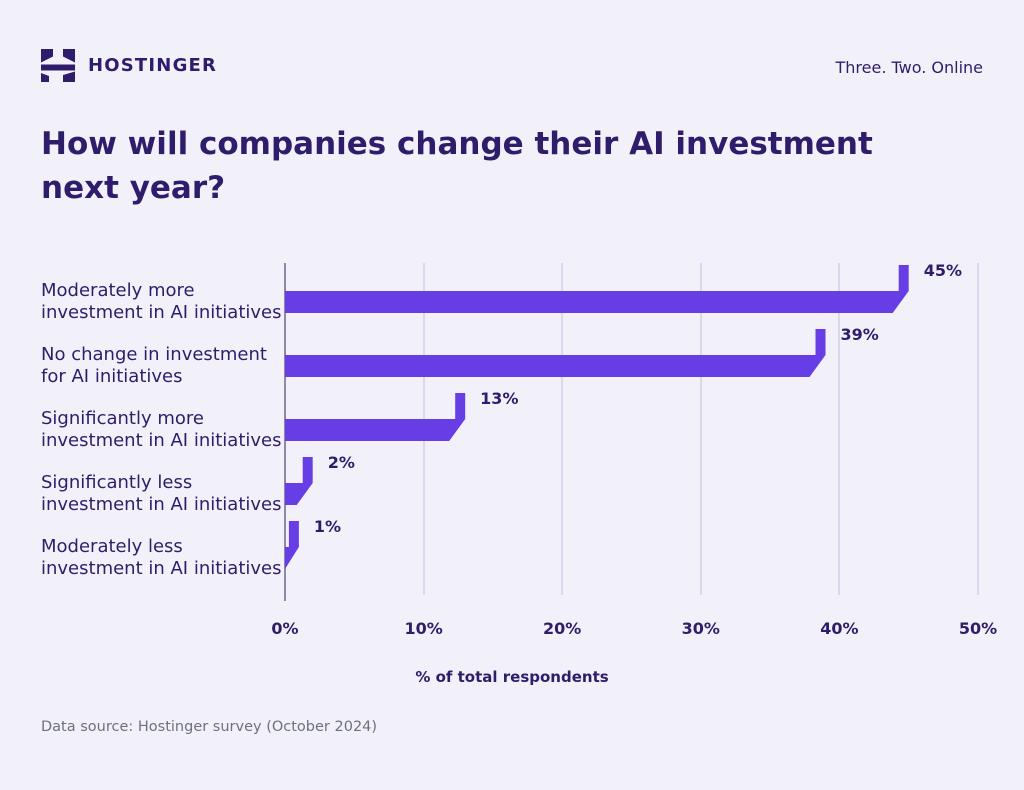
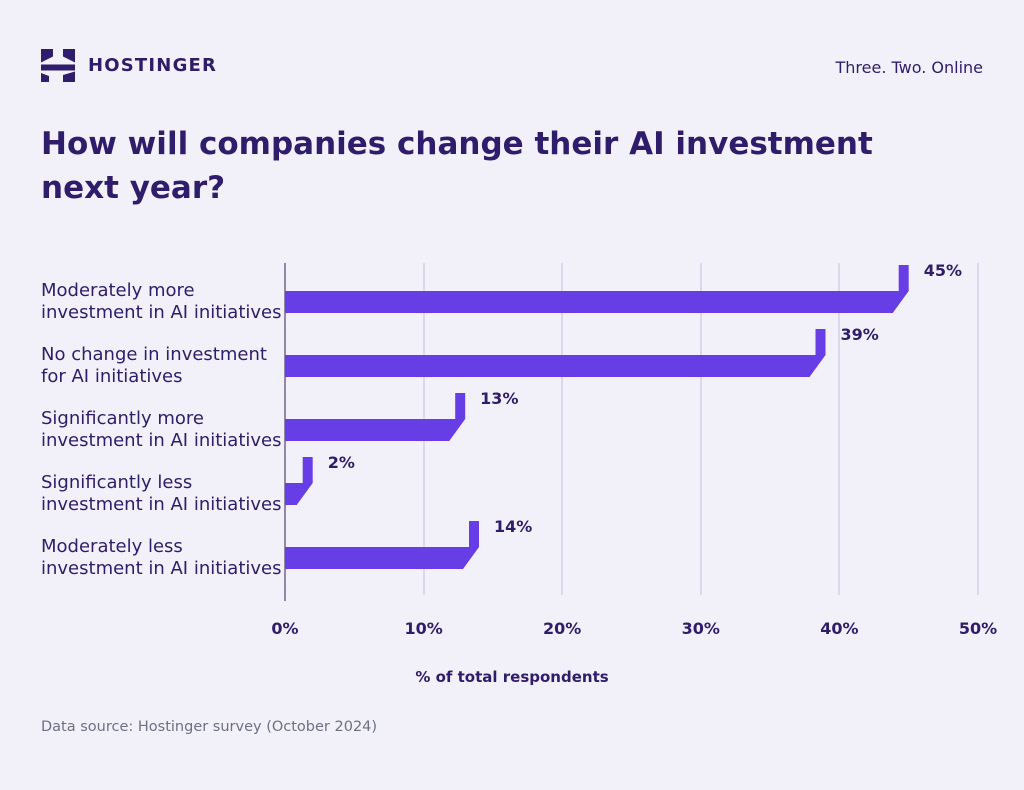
Moderately less investment in AI initiatives: 1% -> 14%
